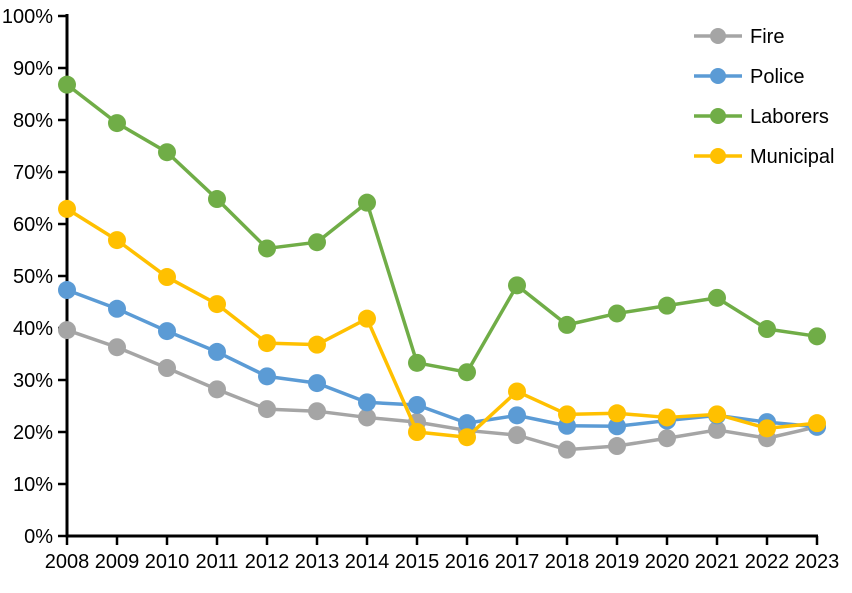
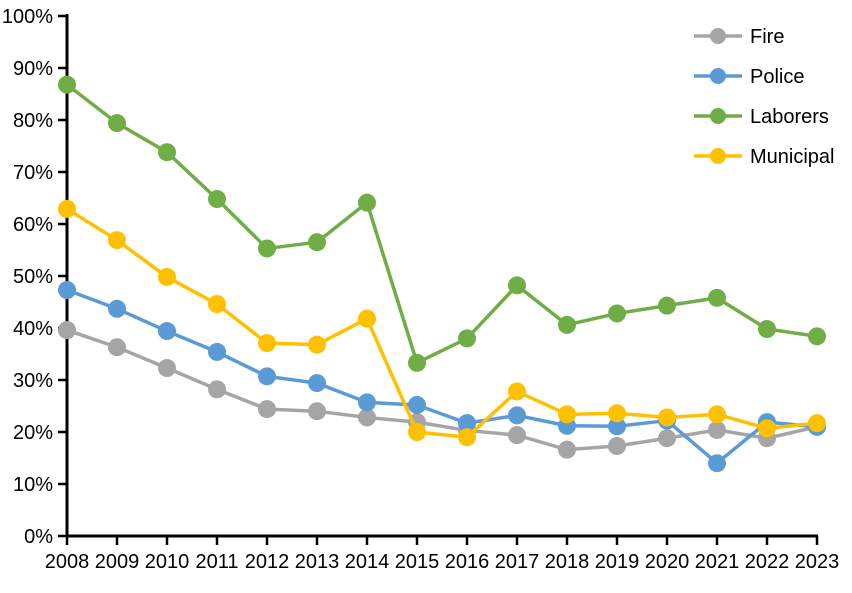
Laborers/2016: 32% -> 38%
Police/2021: 23% -> 14%
